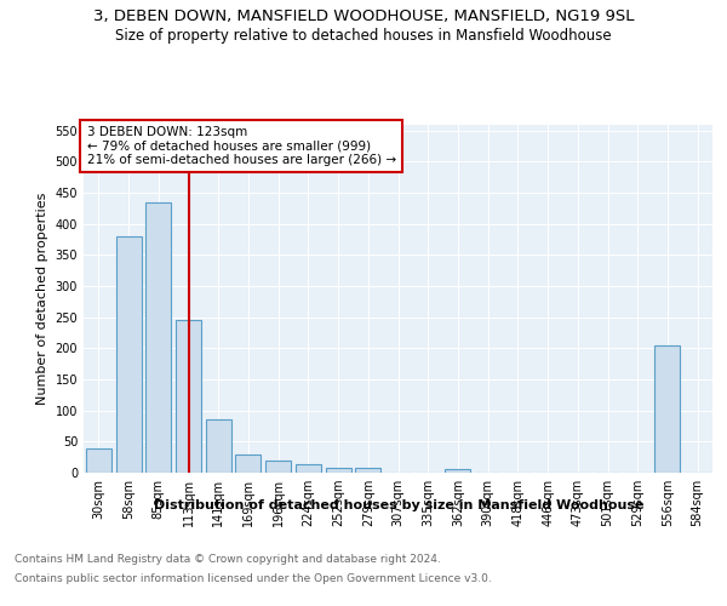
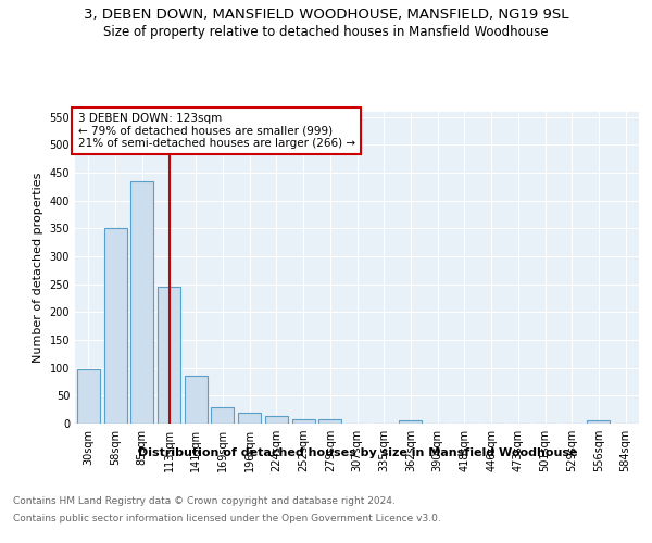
30sqm: 38 -> 97
58sqm: 380 -> 350
556sqm: 204 -> 5
